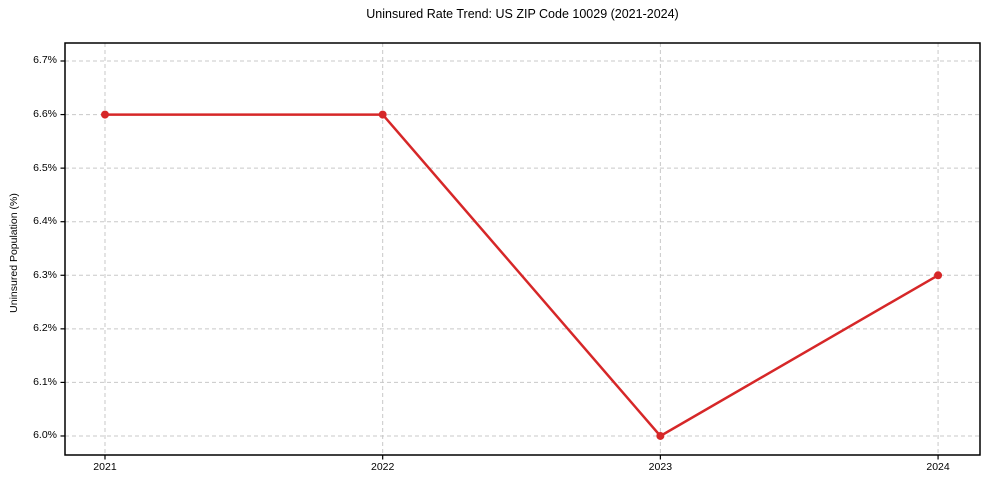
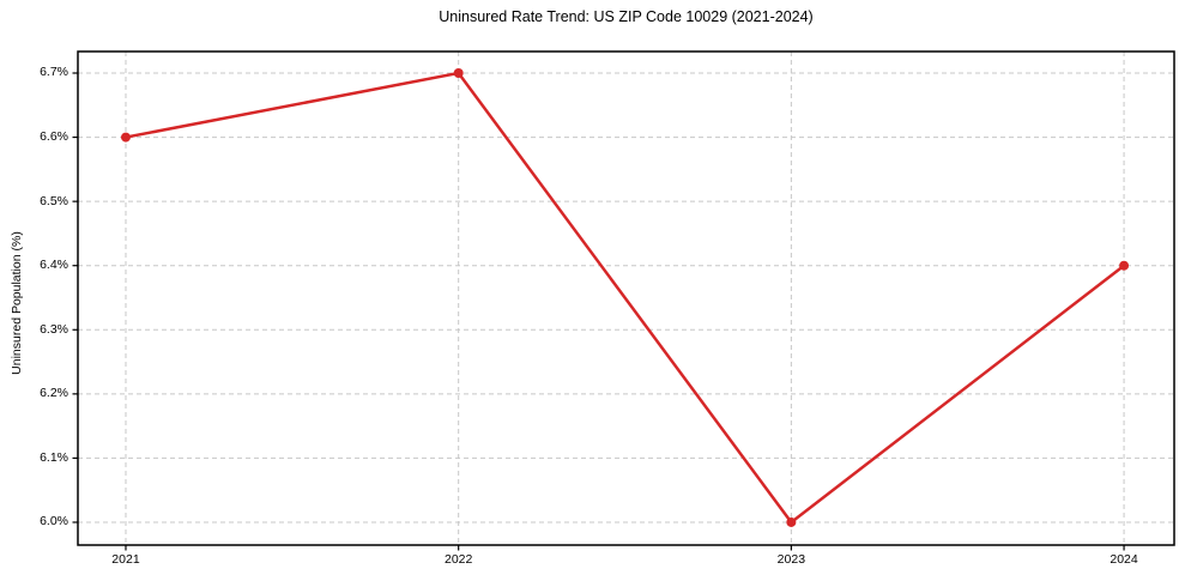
2022: 6.6% -> 6.7%
2024: 6.3% -> 6.4%
